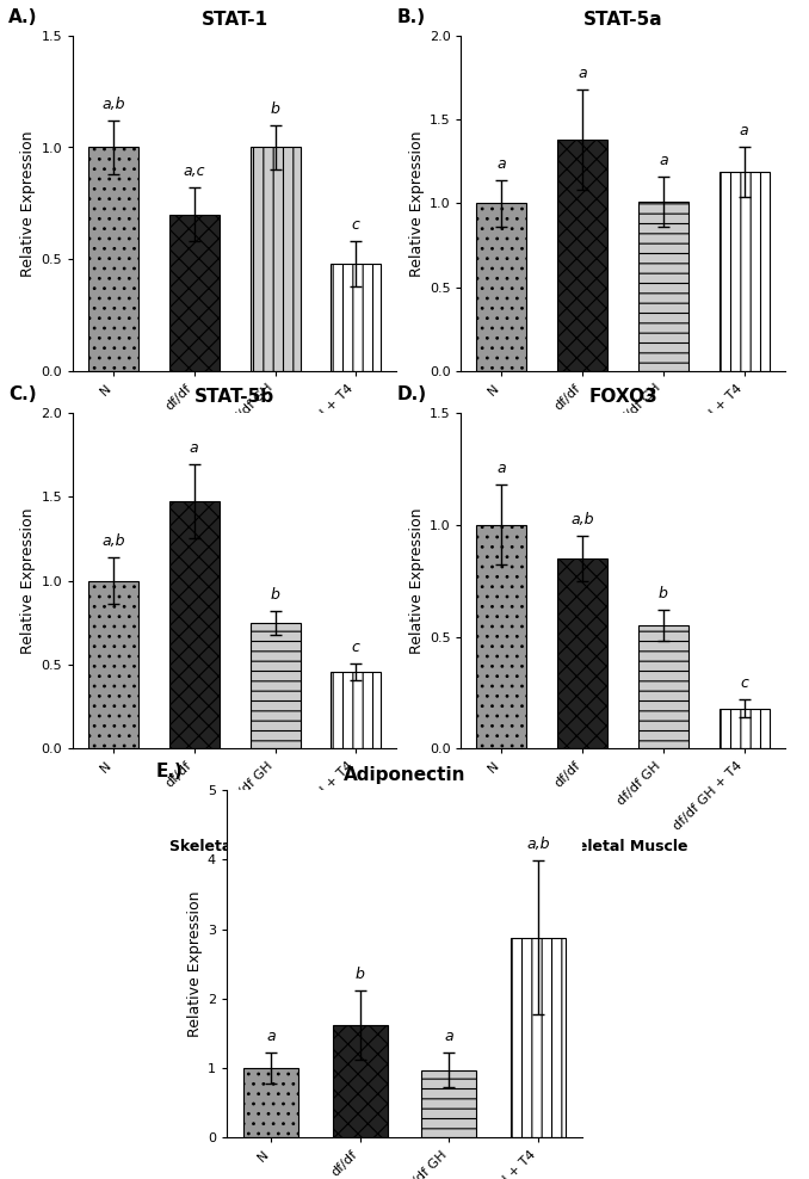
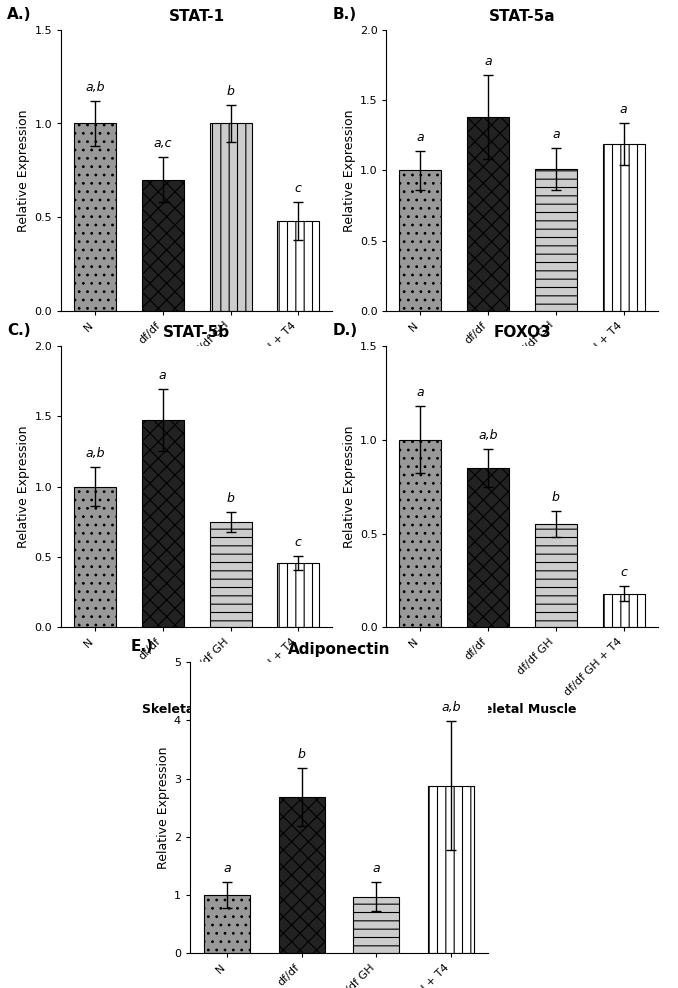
Adiponectin/df/df: 1.62 -> 2.68
